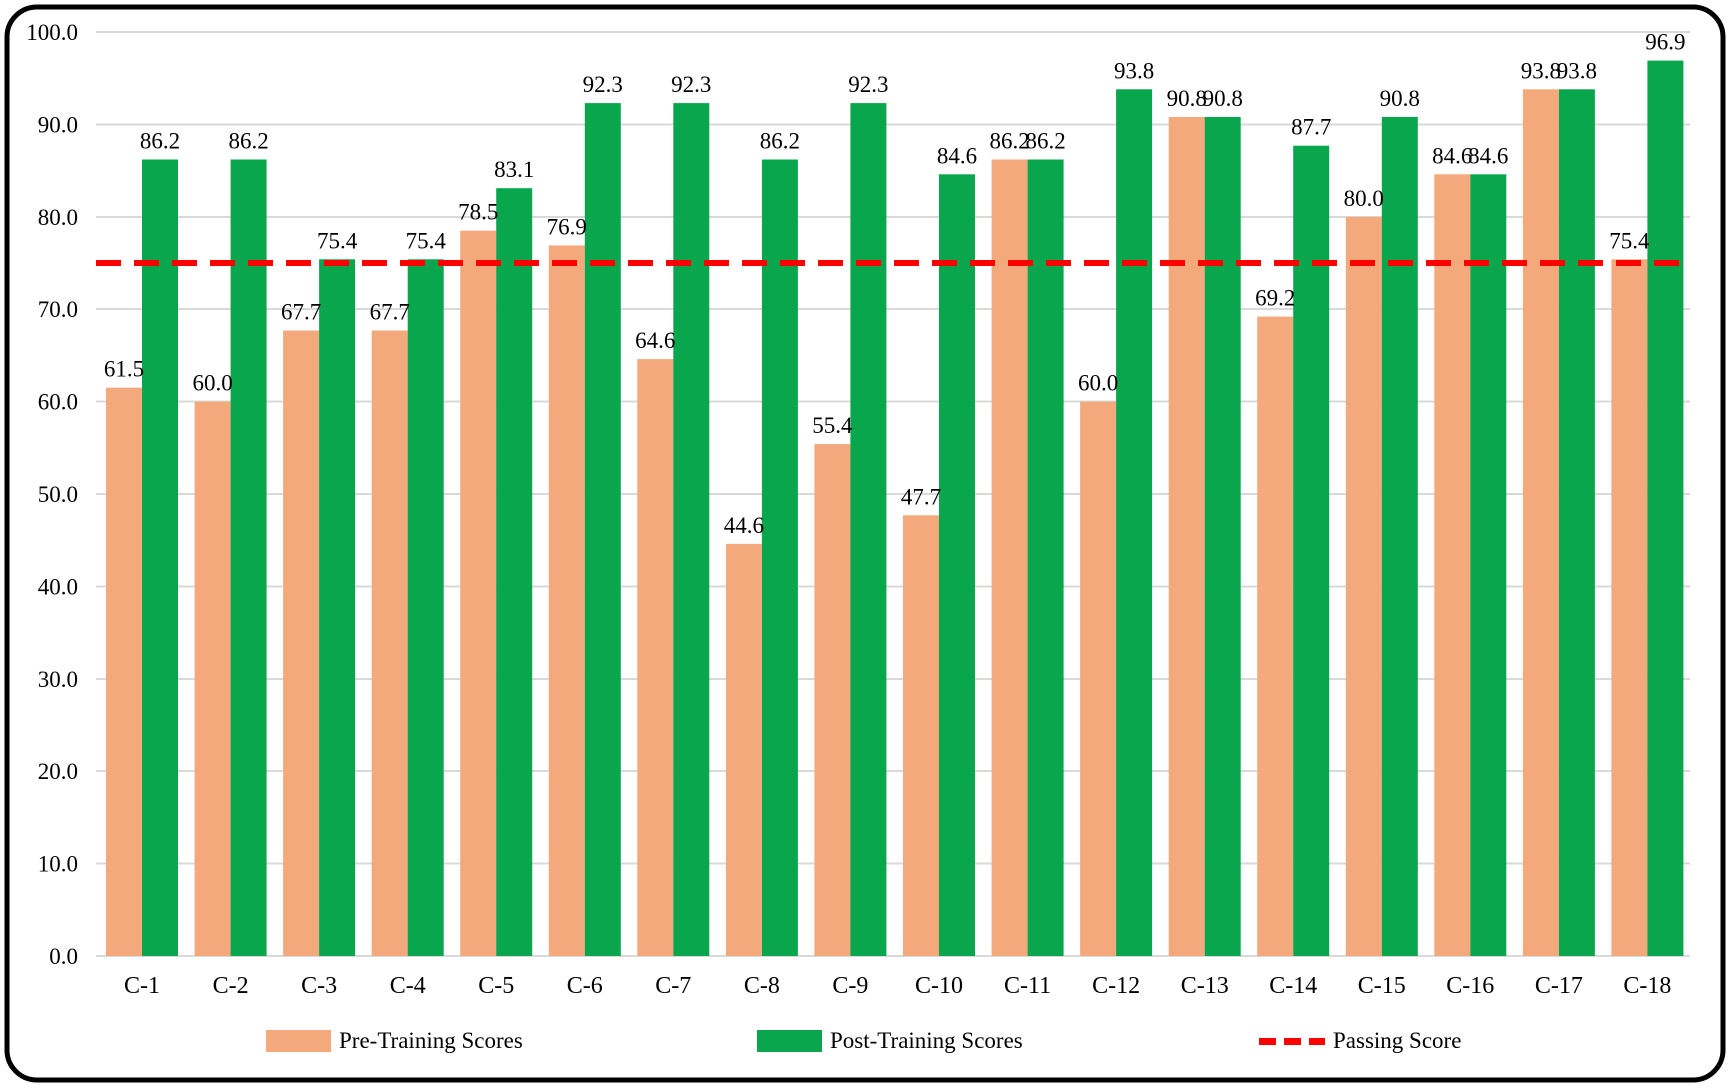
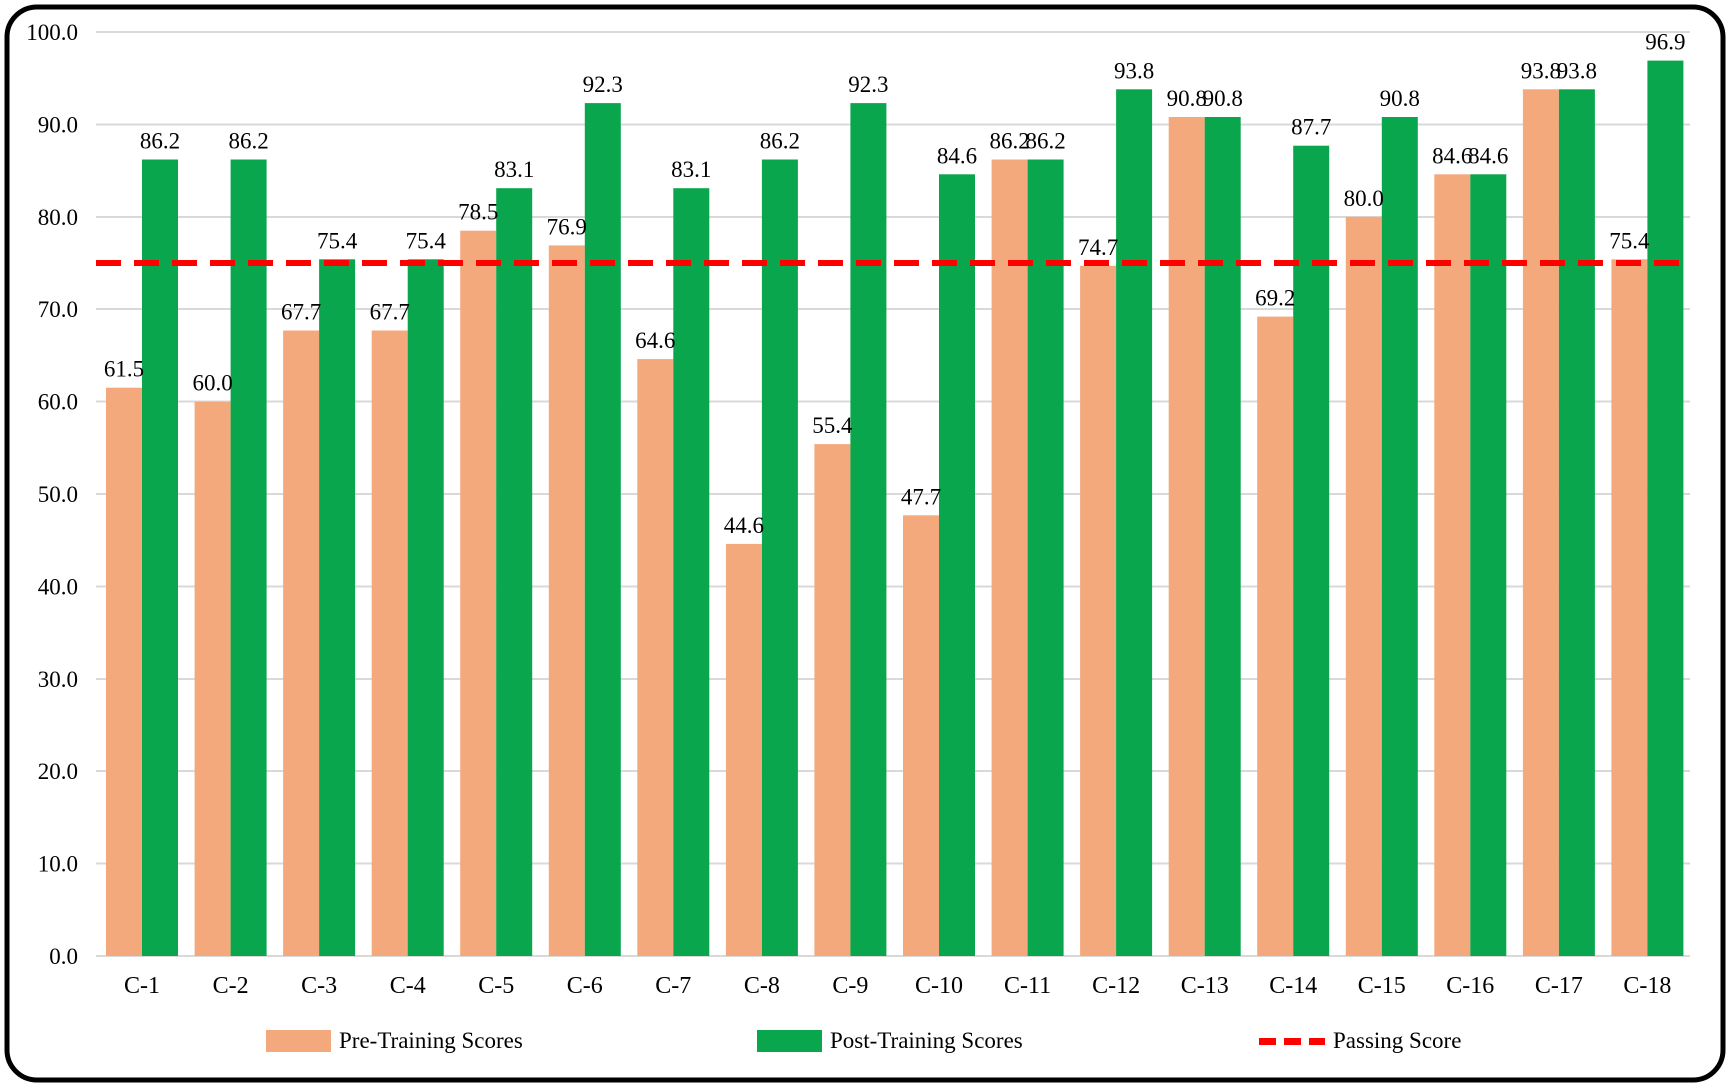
Post-Training Scores/C-7: 92.3 -> 83.1
Pre-Training Scores/C-12: 60.0 -> 74.7
